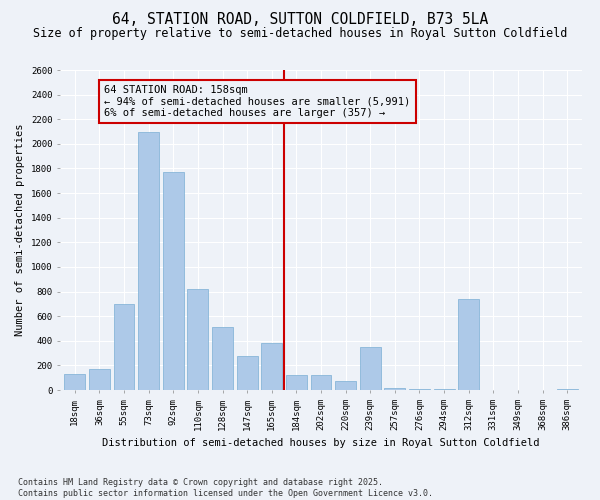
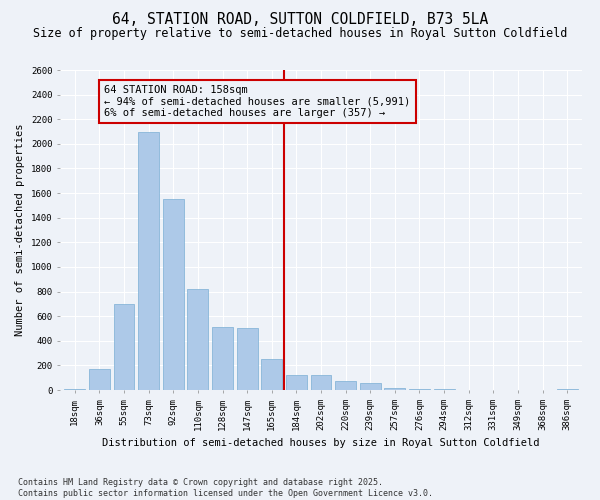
18sqm: 130 -> 0
92sqm: 1770 -> 1550
147sqm: 280 -> 500
165sqm: 380 -> 250
239sqm: 350 -> 60
312sqm: 740 -> 0
